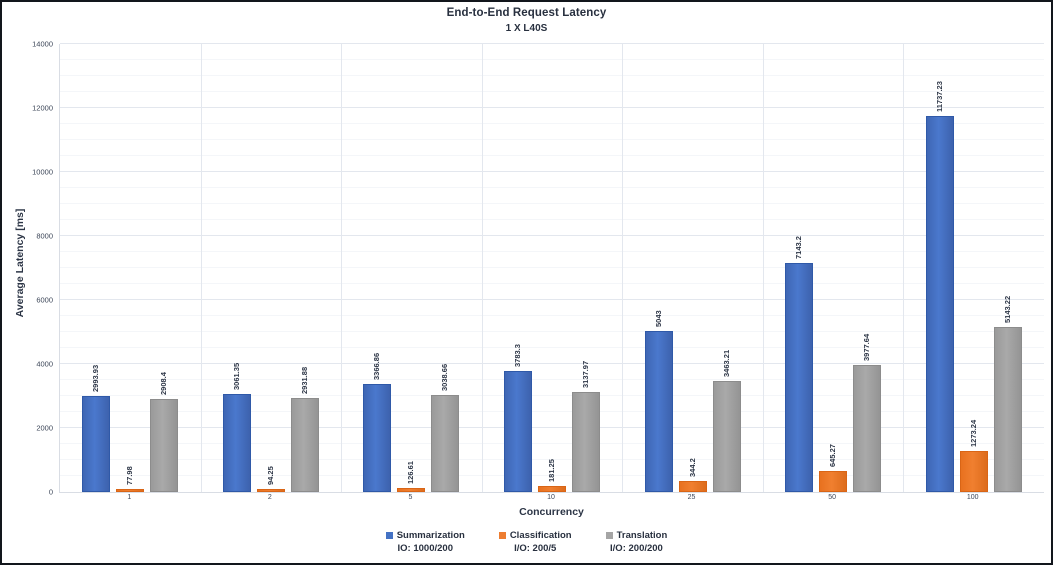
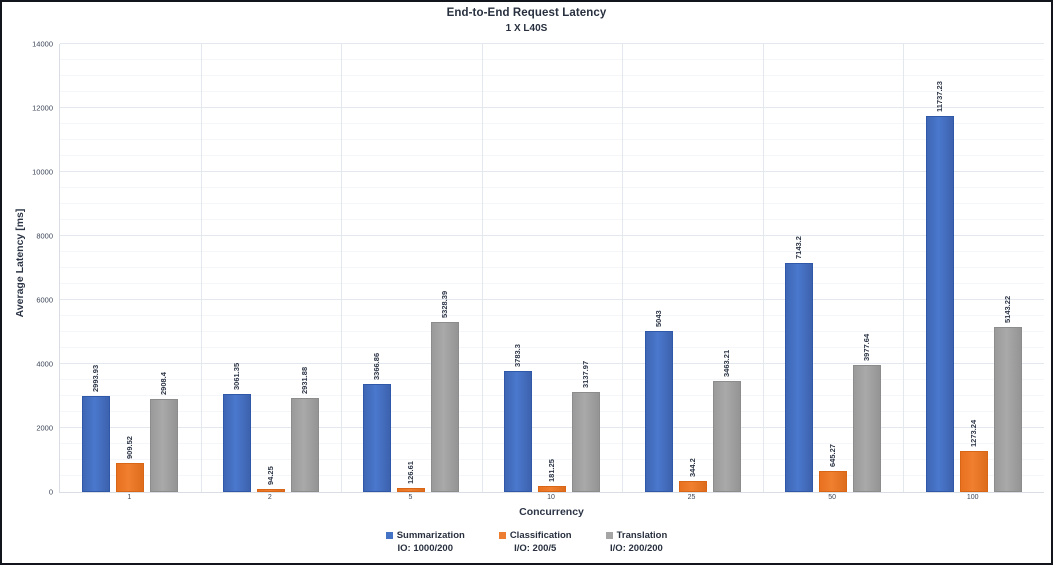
Classification/1: 77.98 -> 909.52
Translation/5: 3038.66 -> 5328.39
